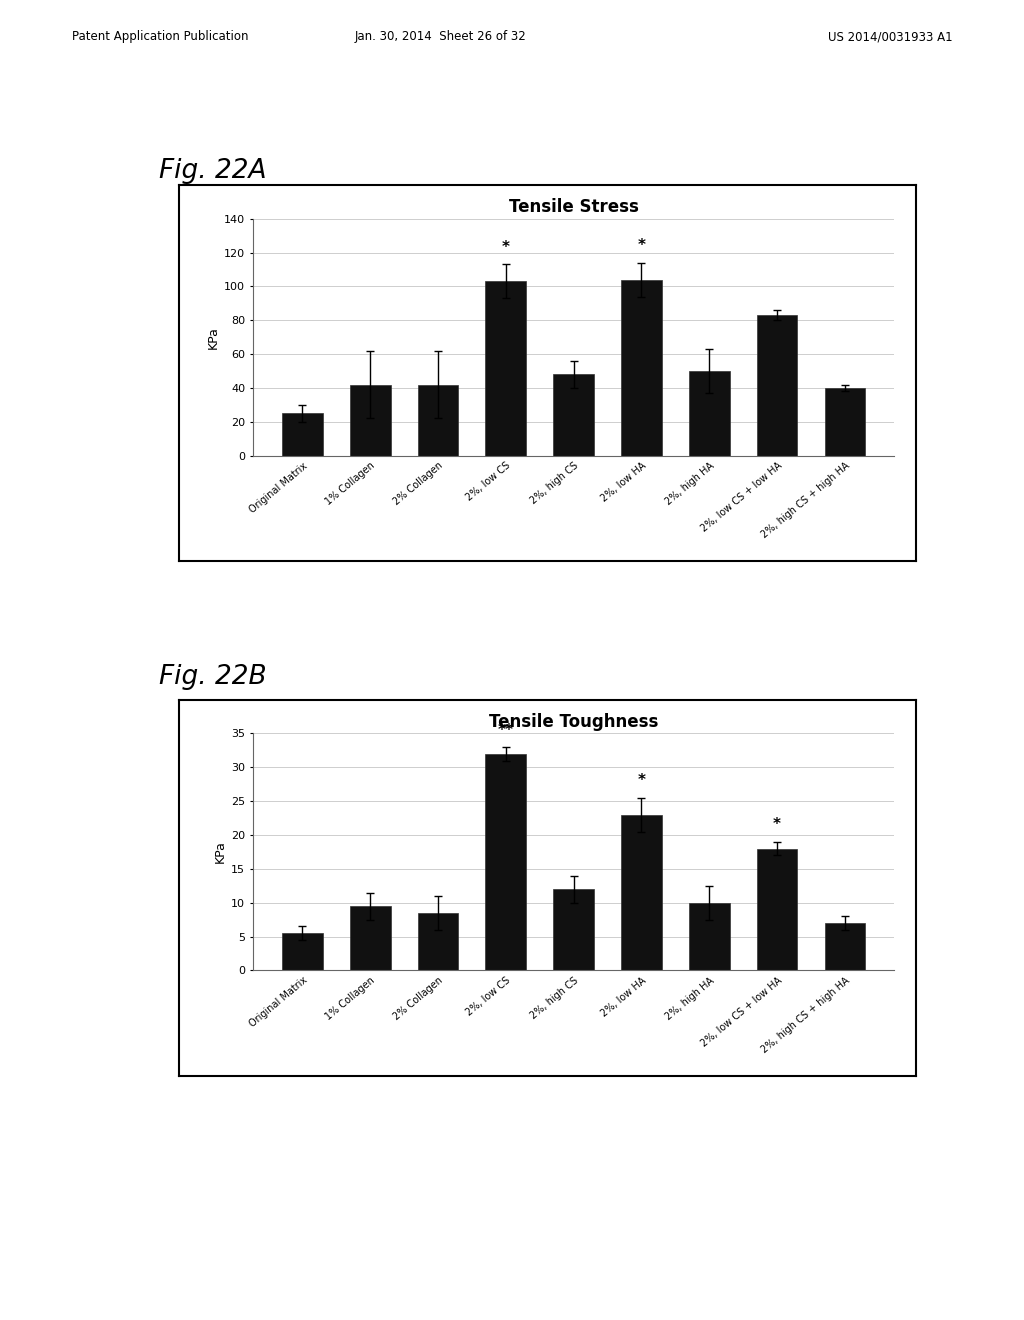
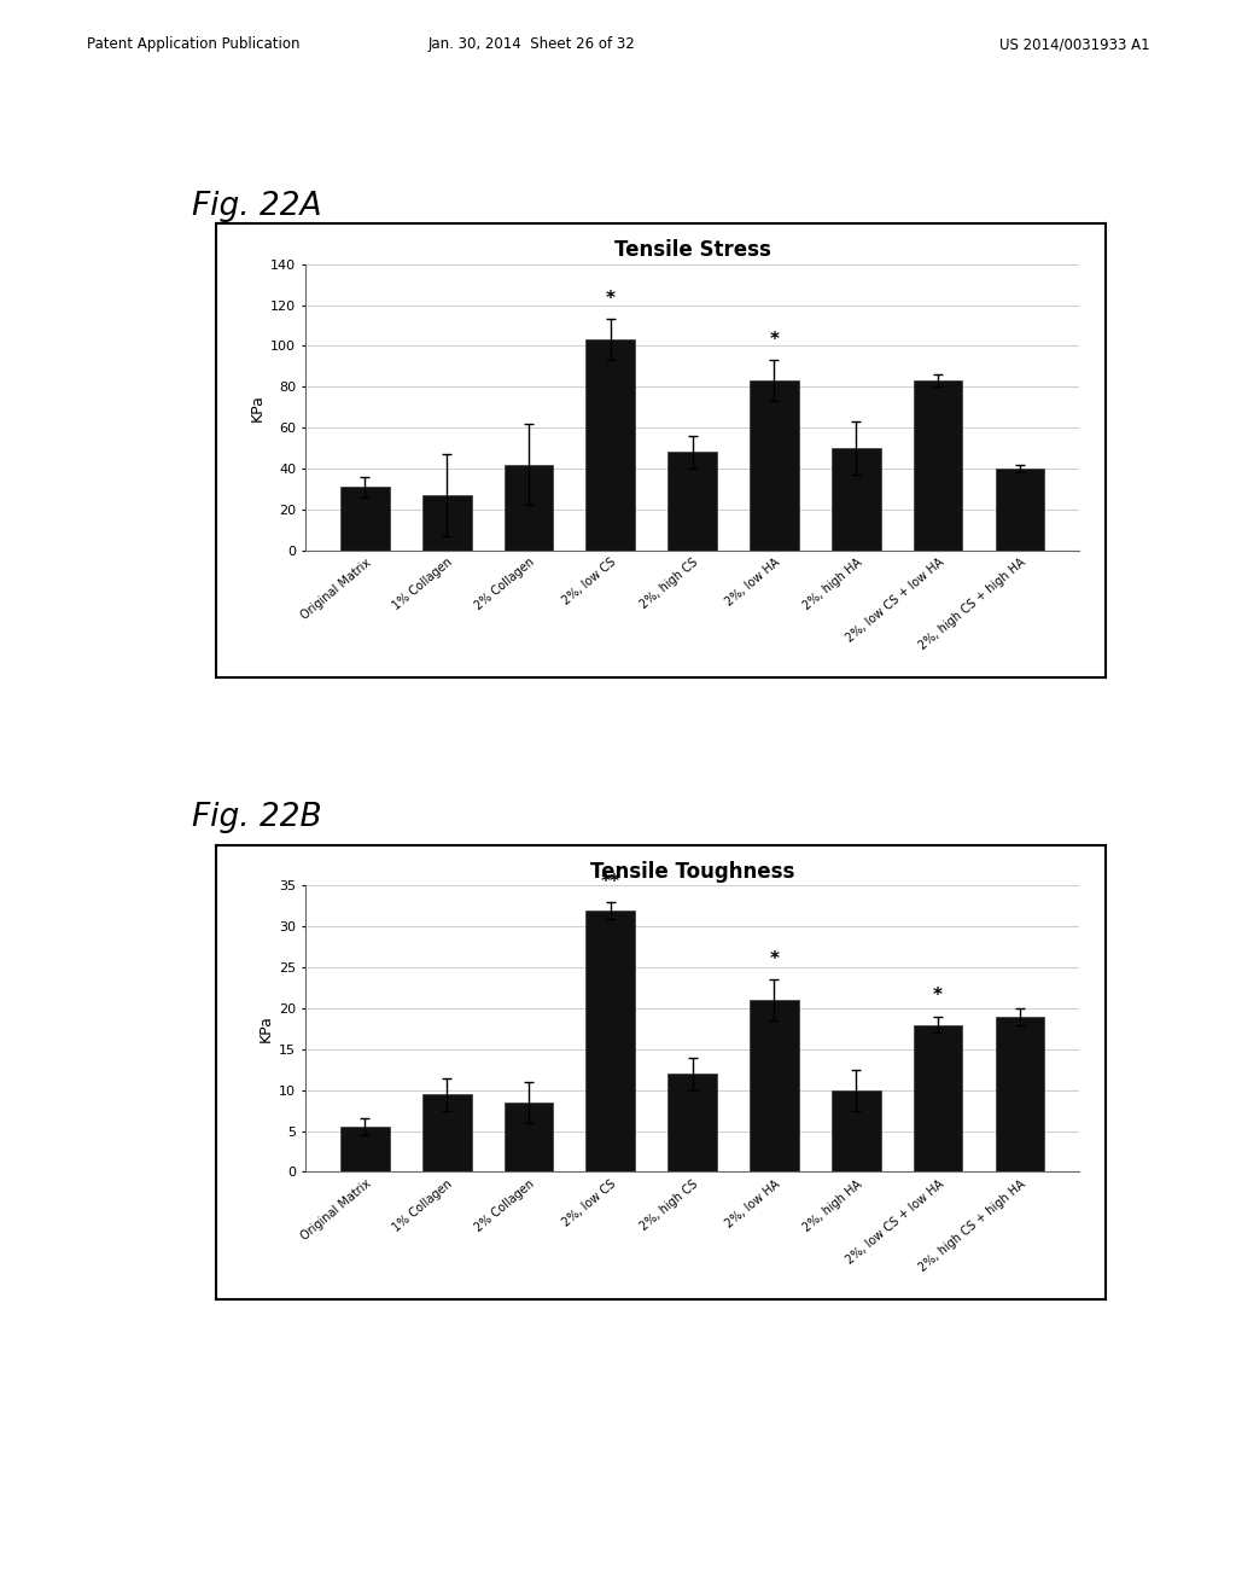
Tensile Stress/Original Matrix: 25 -> 31
Tensile Stress/1% Collagen: 42 -> 27
Tensile Stress/2%, low HA: 104 -> 83
Tensile Toughness/2%, low HA: 23.0 -> 21.0
Tensile Toughness/2%, high CS + high HA: 7.0 -> 19.0
